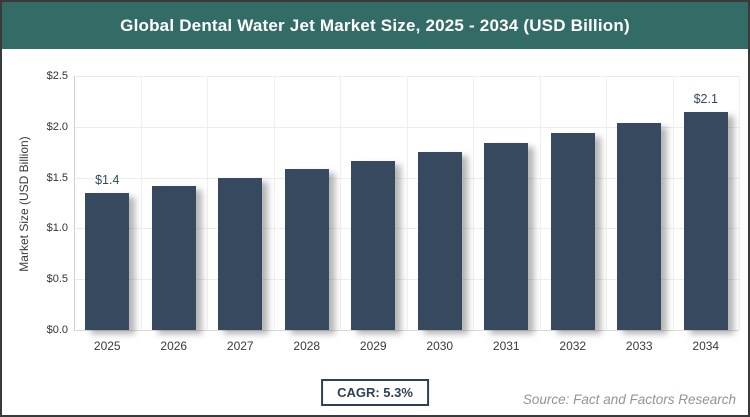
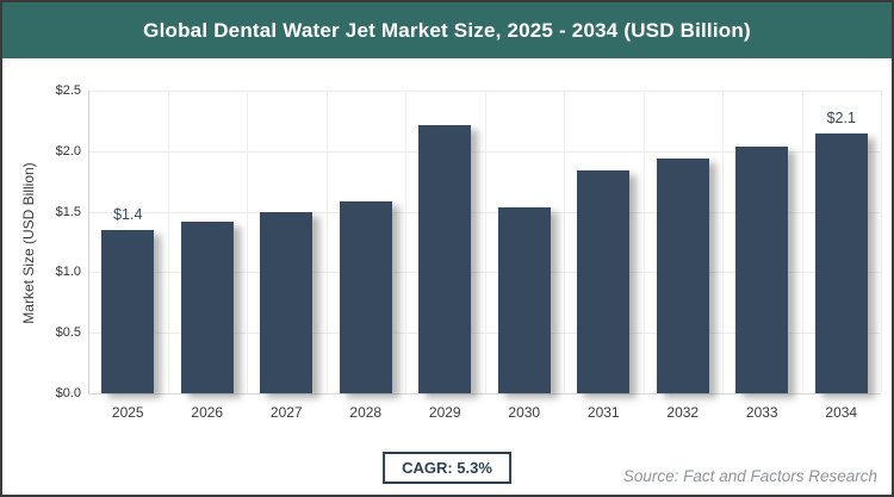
2029: $1.66 -> $2.21
2030: $1.75 -> $1.54
